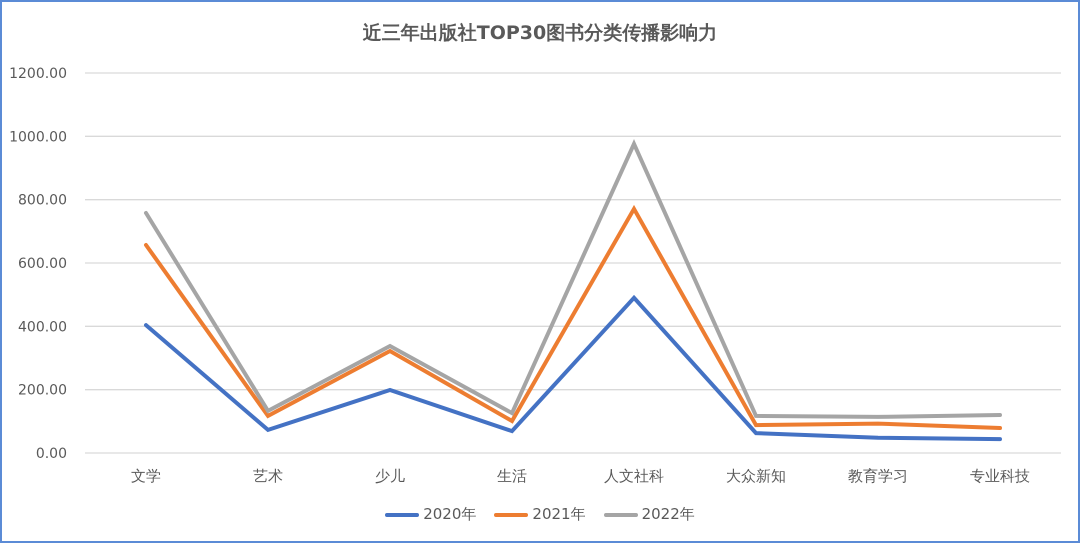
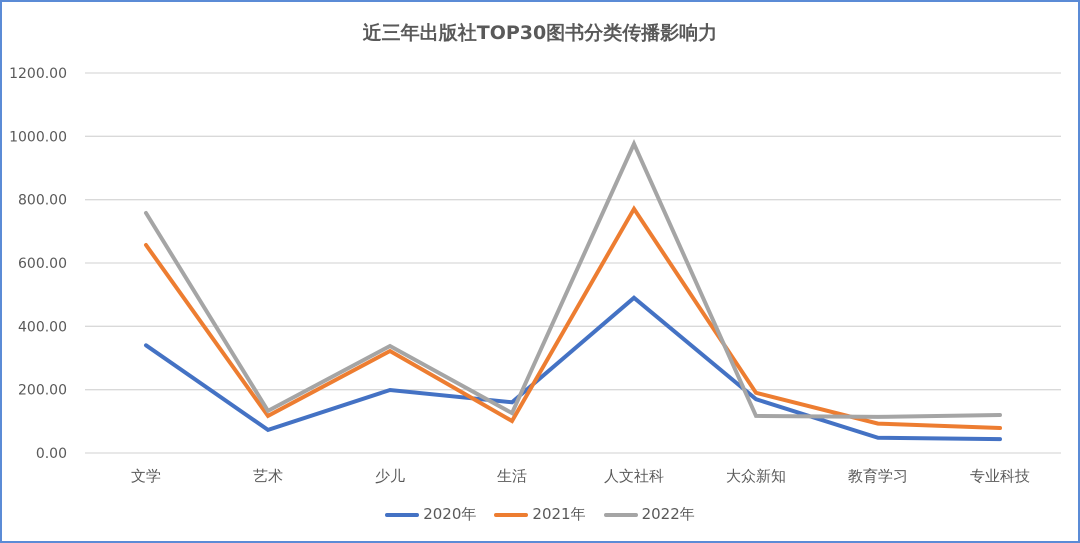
2020年/文学: 400 -> 340
2020年/生活: 70 -> 160
2020年/大众新知: 60 -> 170
2021年/大众新知: 90 -> 190
